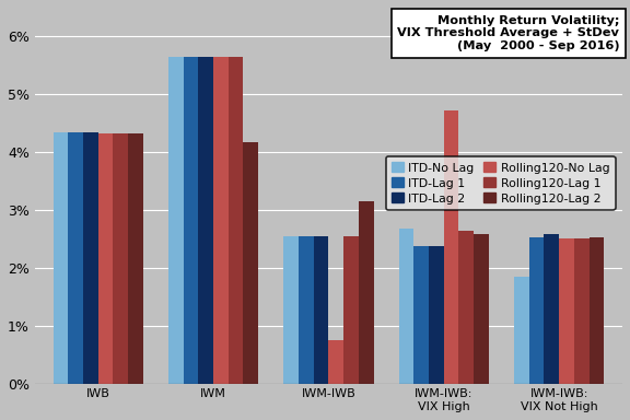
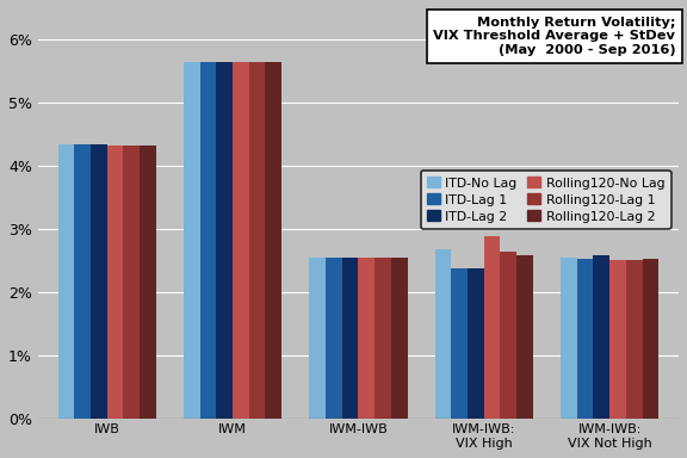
Rolling120-Lag 2/IWM: 4.18% -> 5.64%
Rolling120-No Lag/IWM-IWB: 0.74% -> 2.54%
Rolling120-Lag 2/IWM-IWB: 3.16% -> 2.54%
Rolling120-No Lag/IWM-IWB: VIX High: 4.72% -> 2.88%
ITD-No Lag/IWM-IWB: VIX Not High: 1.84% -> 2.54%
